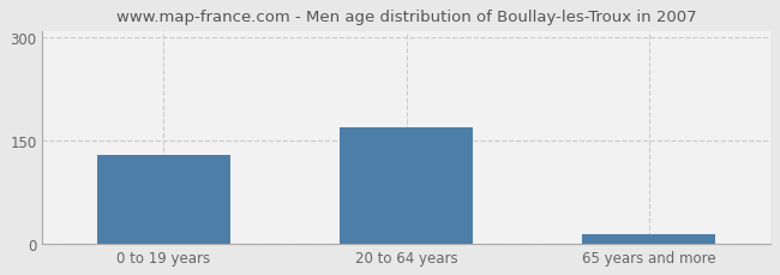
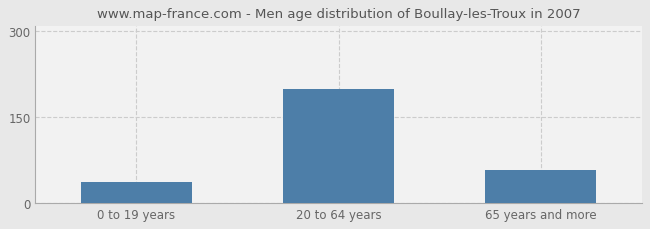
0 to 19 years: 130 -> 36
20 to 64 years: 170 -> 200
65 years and more: 13 -> 58
